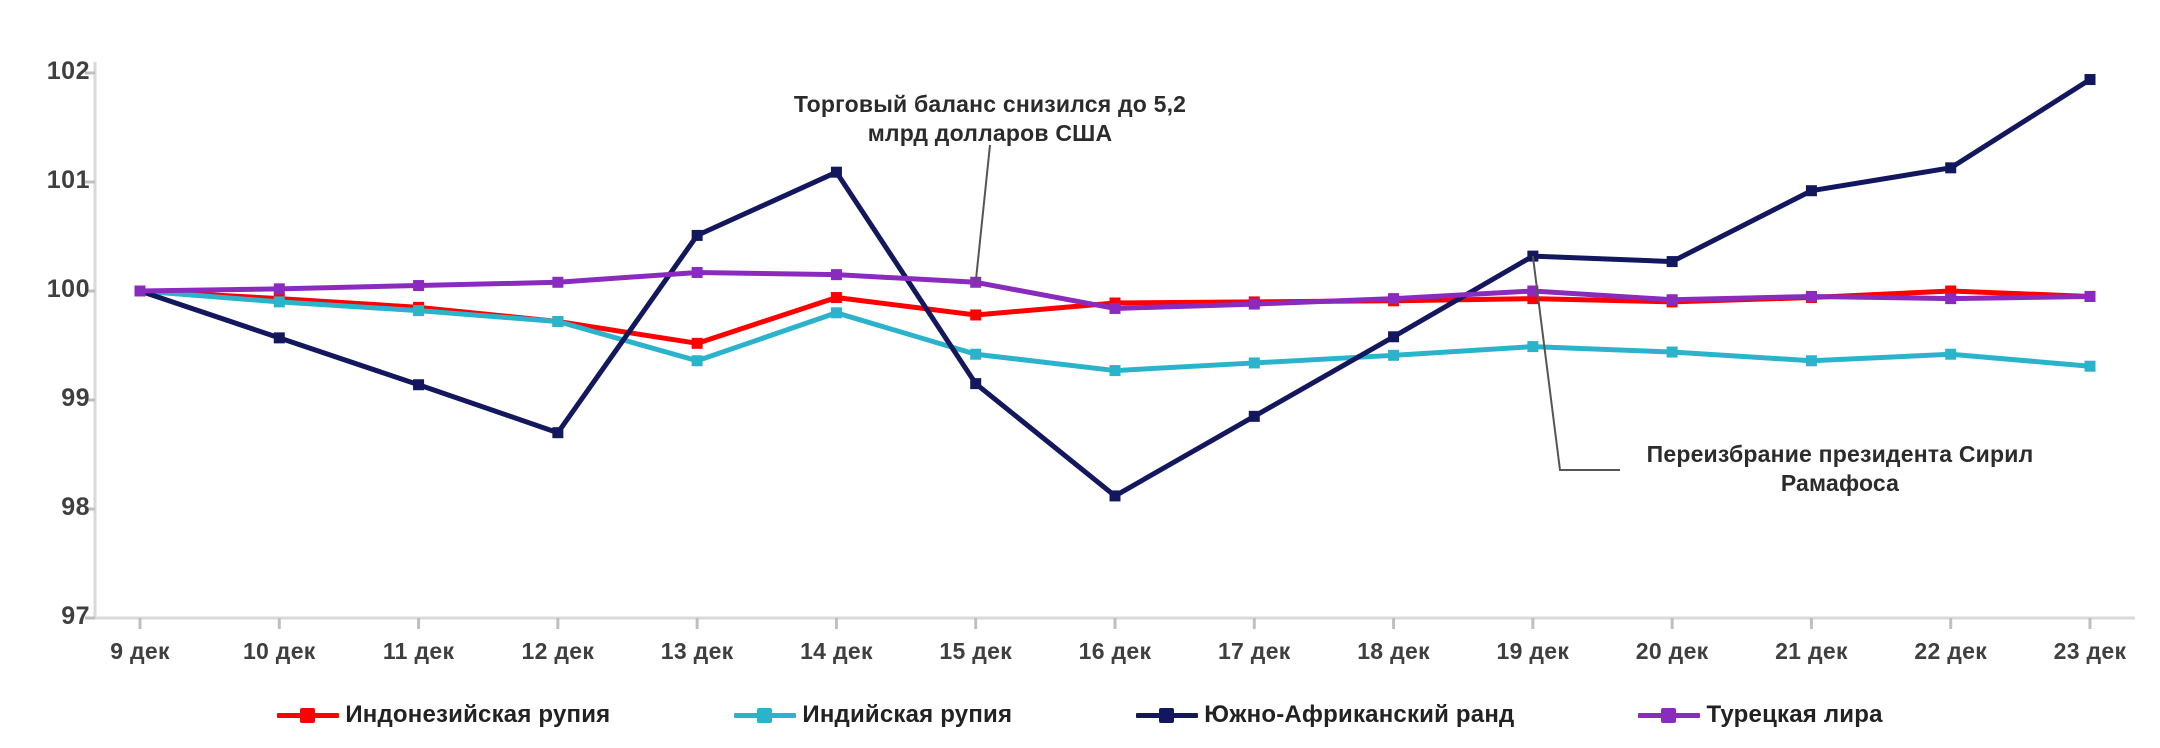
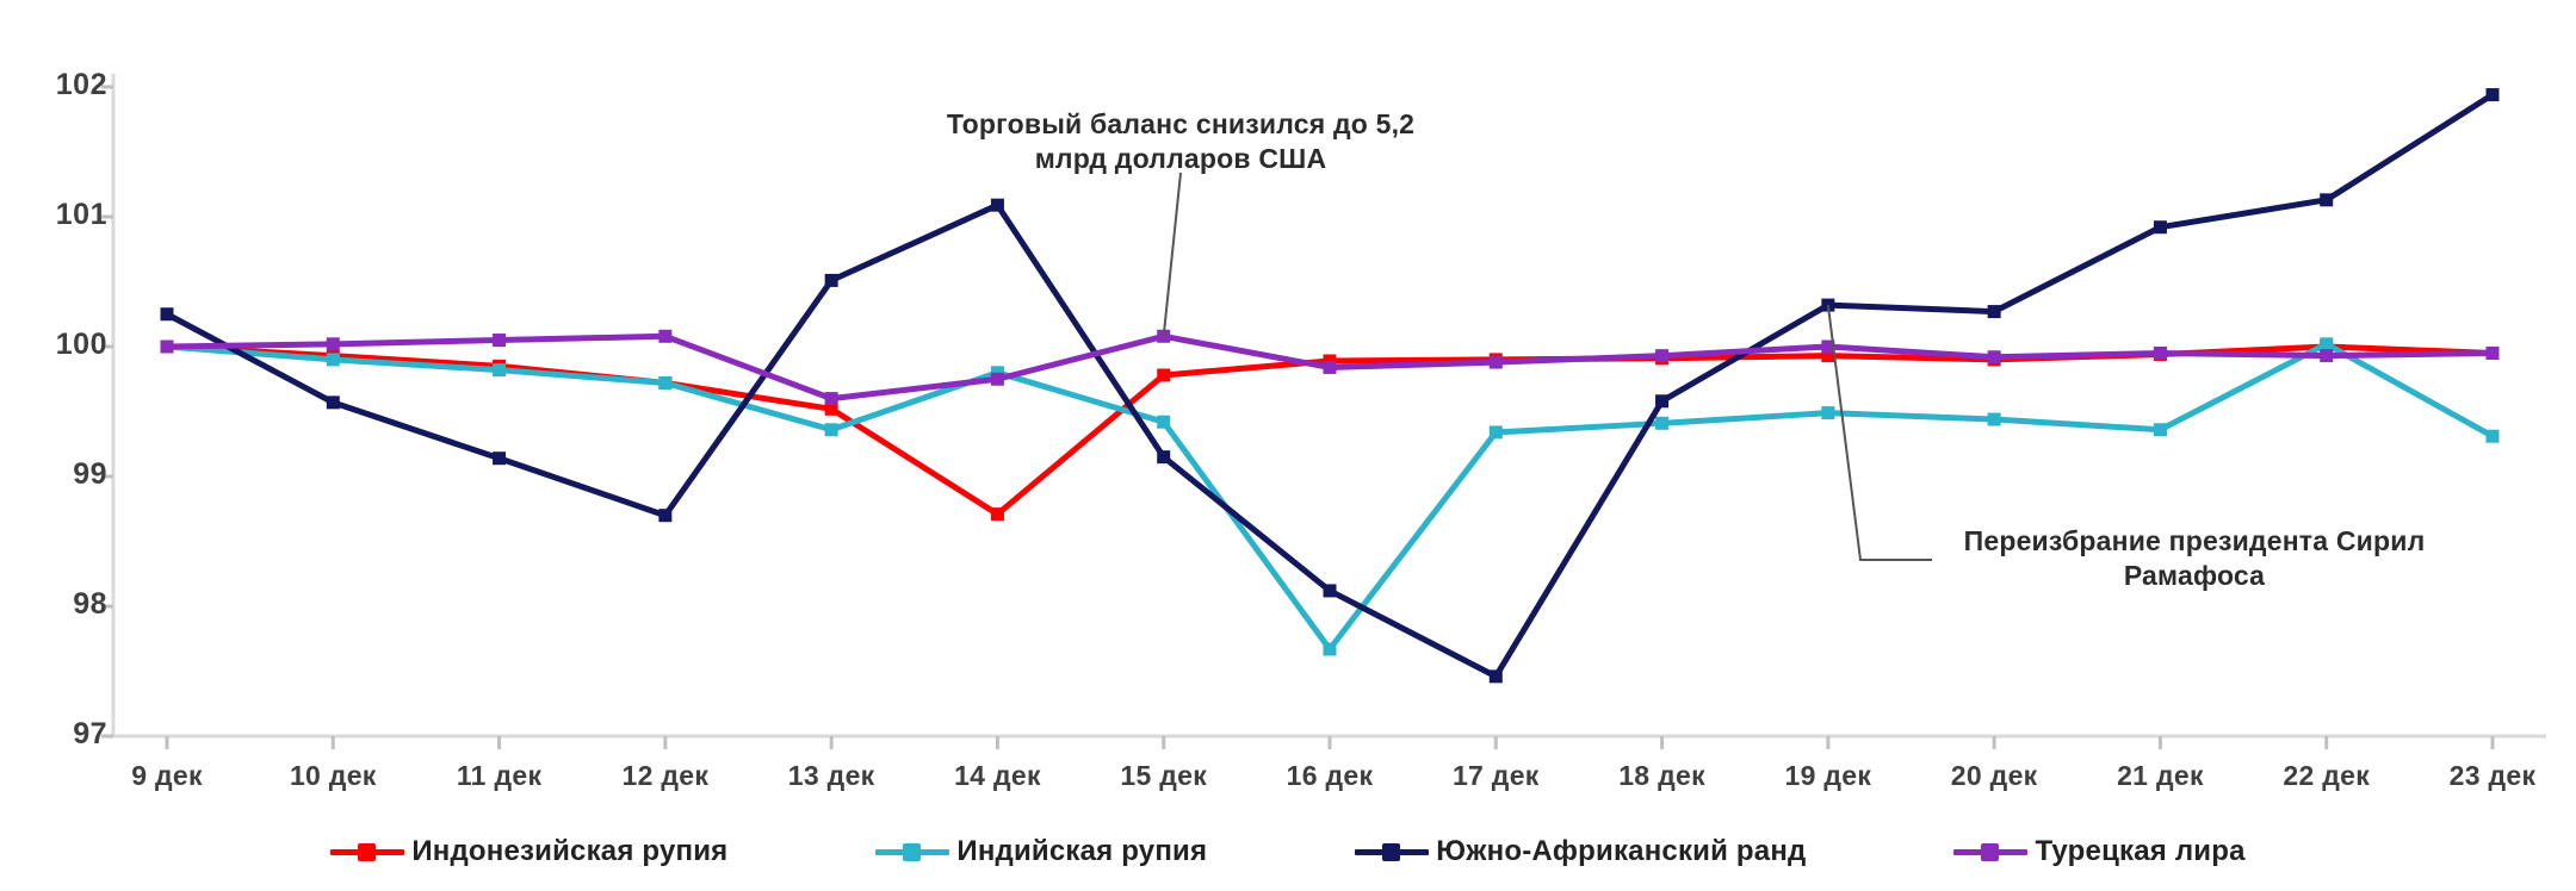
Южно-Африканский ранд/9 дек: 100.00 -> 100.25
Турецкая лира/13 дек: 100.17 -> 99.60
Индонезийская рупия/14 дек: 99.94 -> 98.71
Турецкая лира/14 дек: 100.15 -> 99.75
Индийская рупия/16 дек: 99.27 -> 97.67
Южно-Африканский ранд/17 дек: 98.85 -> 97.46
Индийская рупия/22 дек: 99.42 -> 100.02
